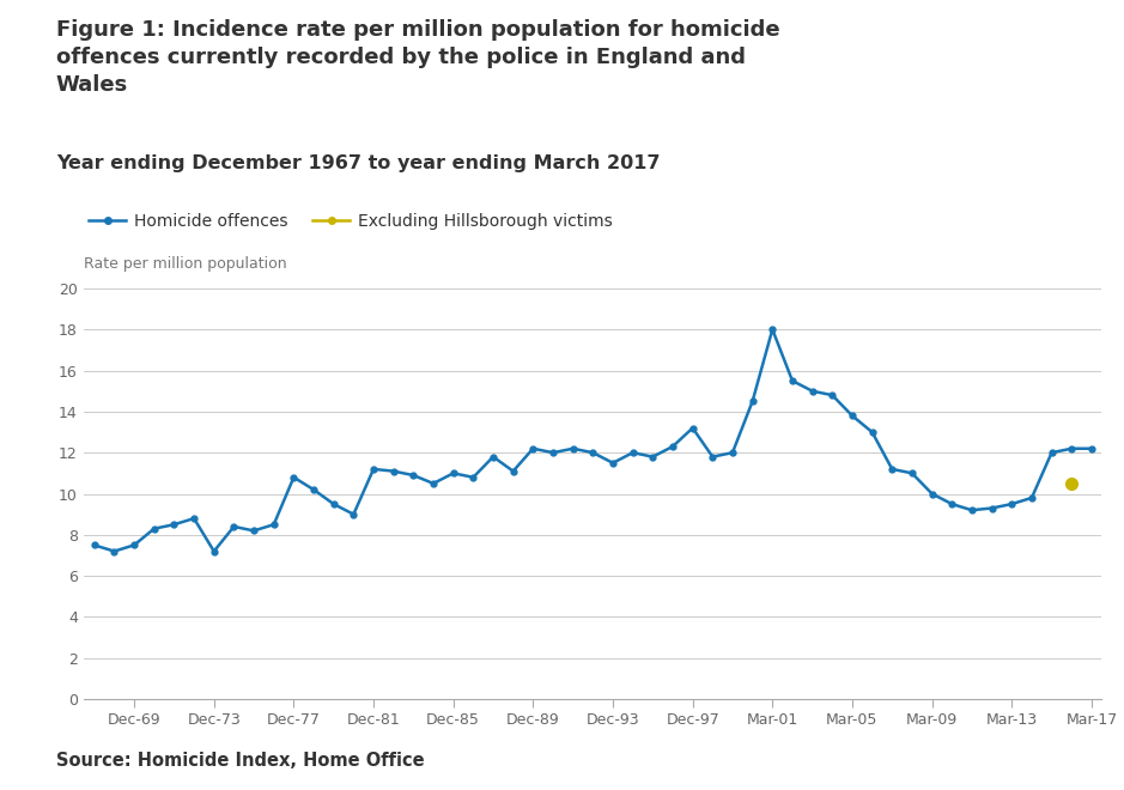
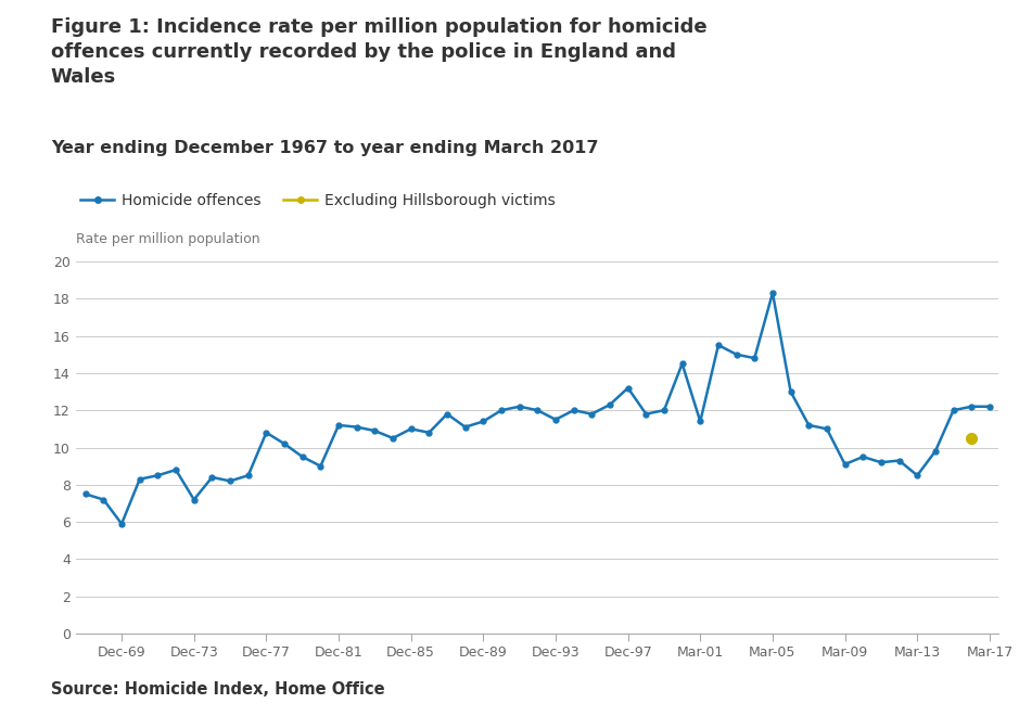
Dec-69: 7.5 -> 5.9
Dec-89: 12.2 -> 11.4
Mar-01: 18.0 -> 11.4
Mar-05: 13.8 -> 18.3
Mar-09: 10.0 -> 9.1
Mar-13: 9.5 -> 8.5
